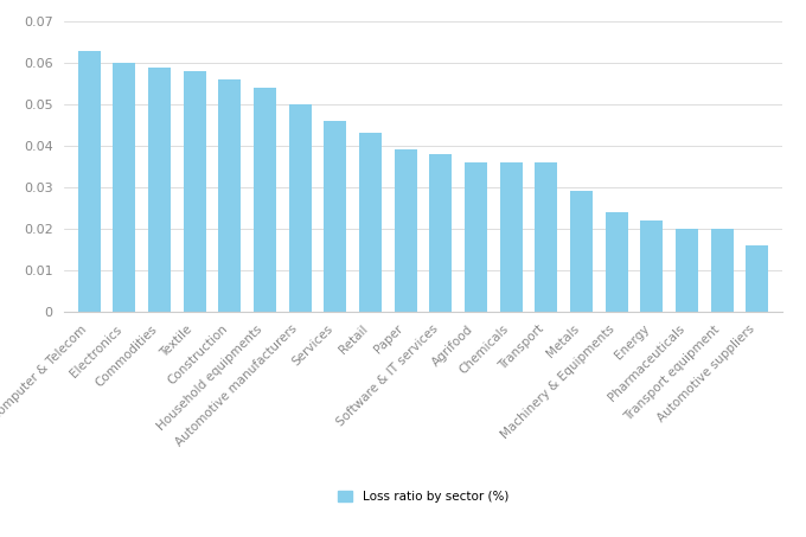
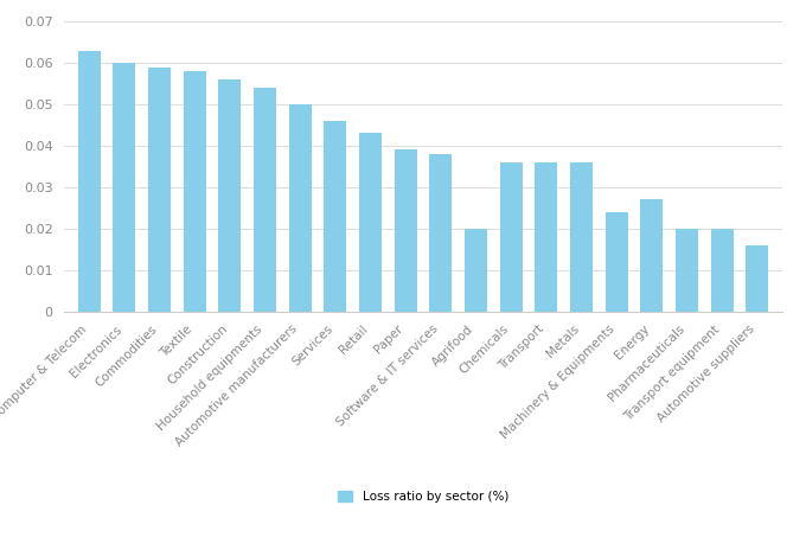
Agrifood: 0.036 -> 0.020
Metals: 0.029 -> 0.036
Energy: 0.022 -> 0.027
